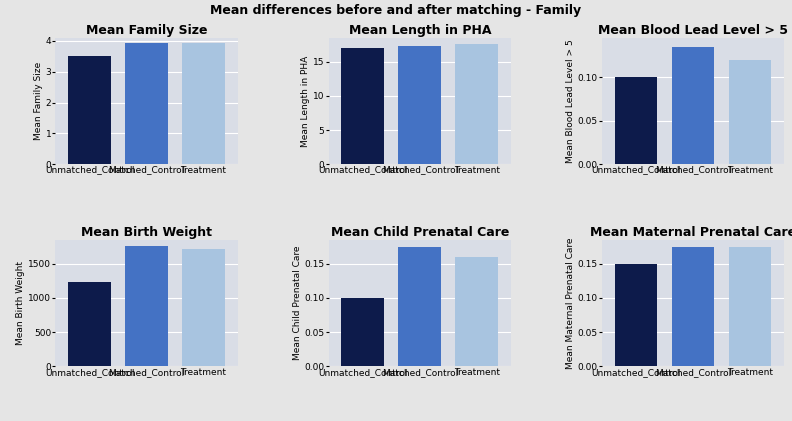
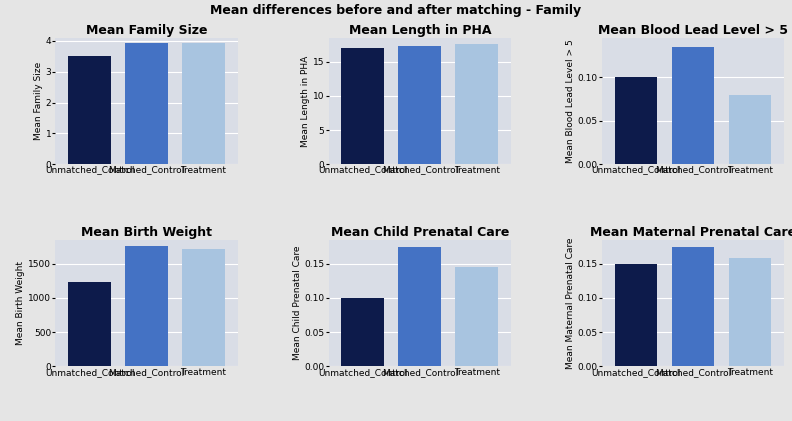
Mean Blood Lead Level > 5/Treatment: 0.120 -> 0.080
Mean Child Prenatal Care/Treatment: 0.160 -> 0.146
Mean Maternal Prenatal Care/Treatment: 0.175 -> 0.158
